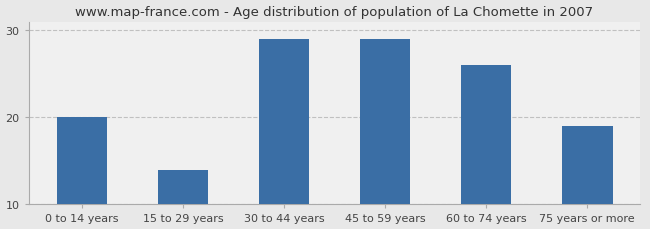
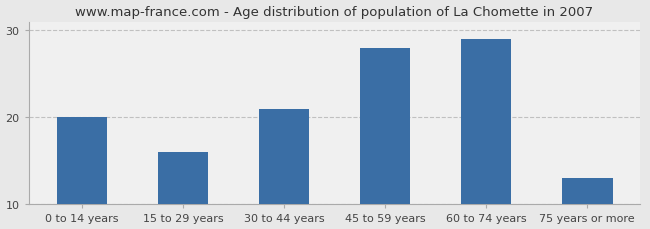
15 to 29 years: 14 -> 16
30 to 44 years: 29 -> 21
45 to 59 years: 29 -> 28
60 to 74 years: 26 -> 29
75 years or more: 19 -> 13
